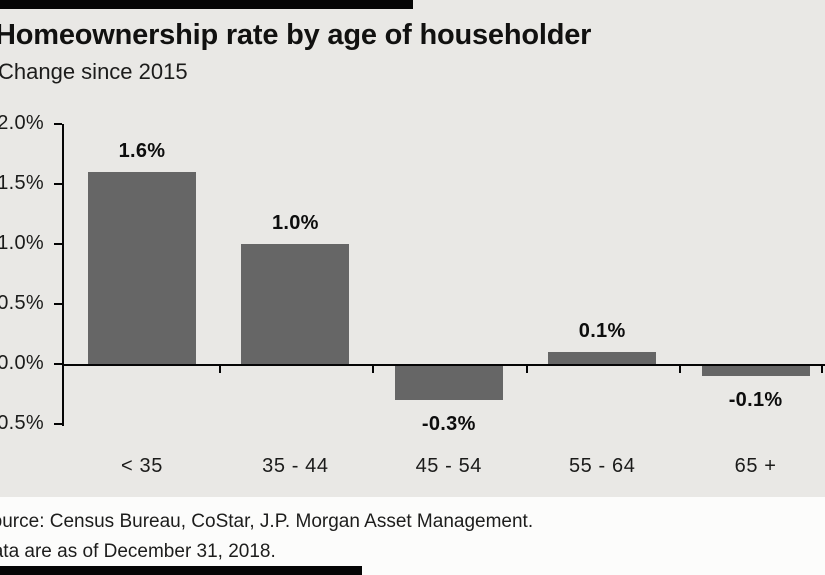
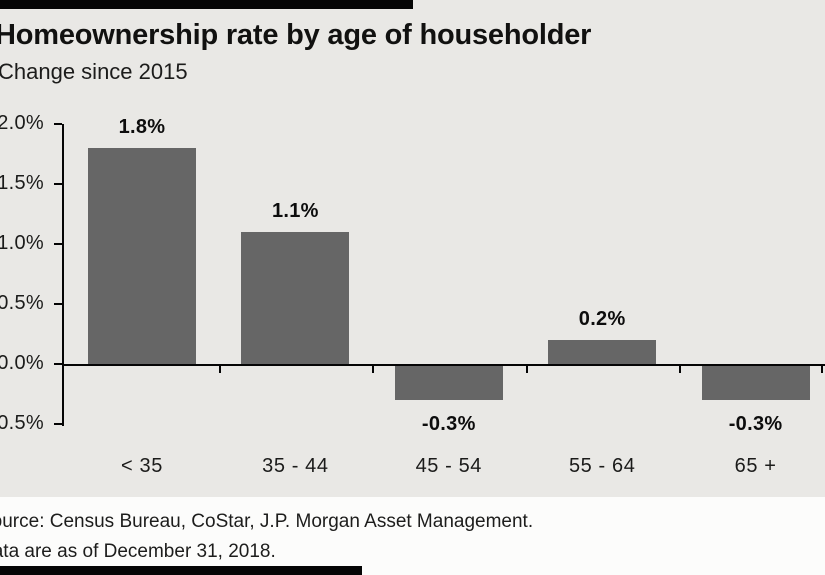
< 35: 1.6% -> 1.8%
35 - 44: 1.0% -> 1.1%
55 - 64: 0.1% -> 0.2%
65 +: -0.1% -> -0.3%
